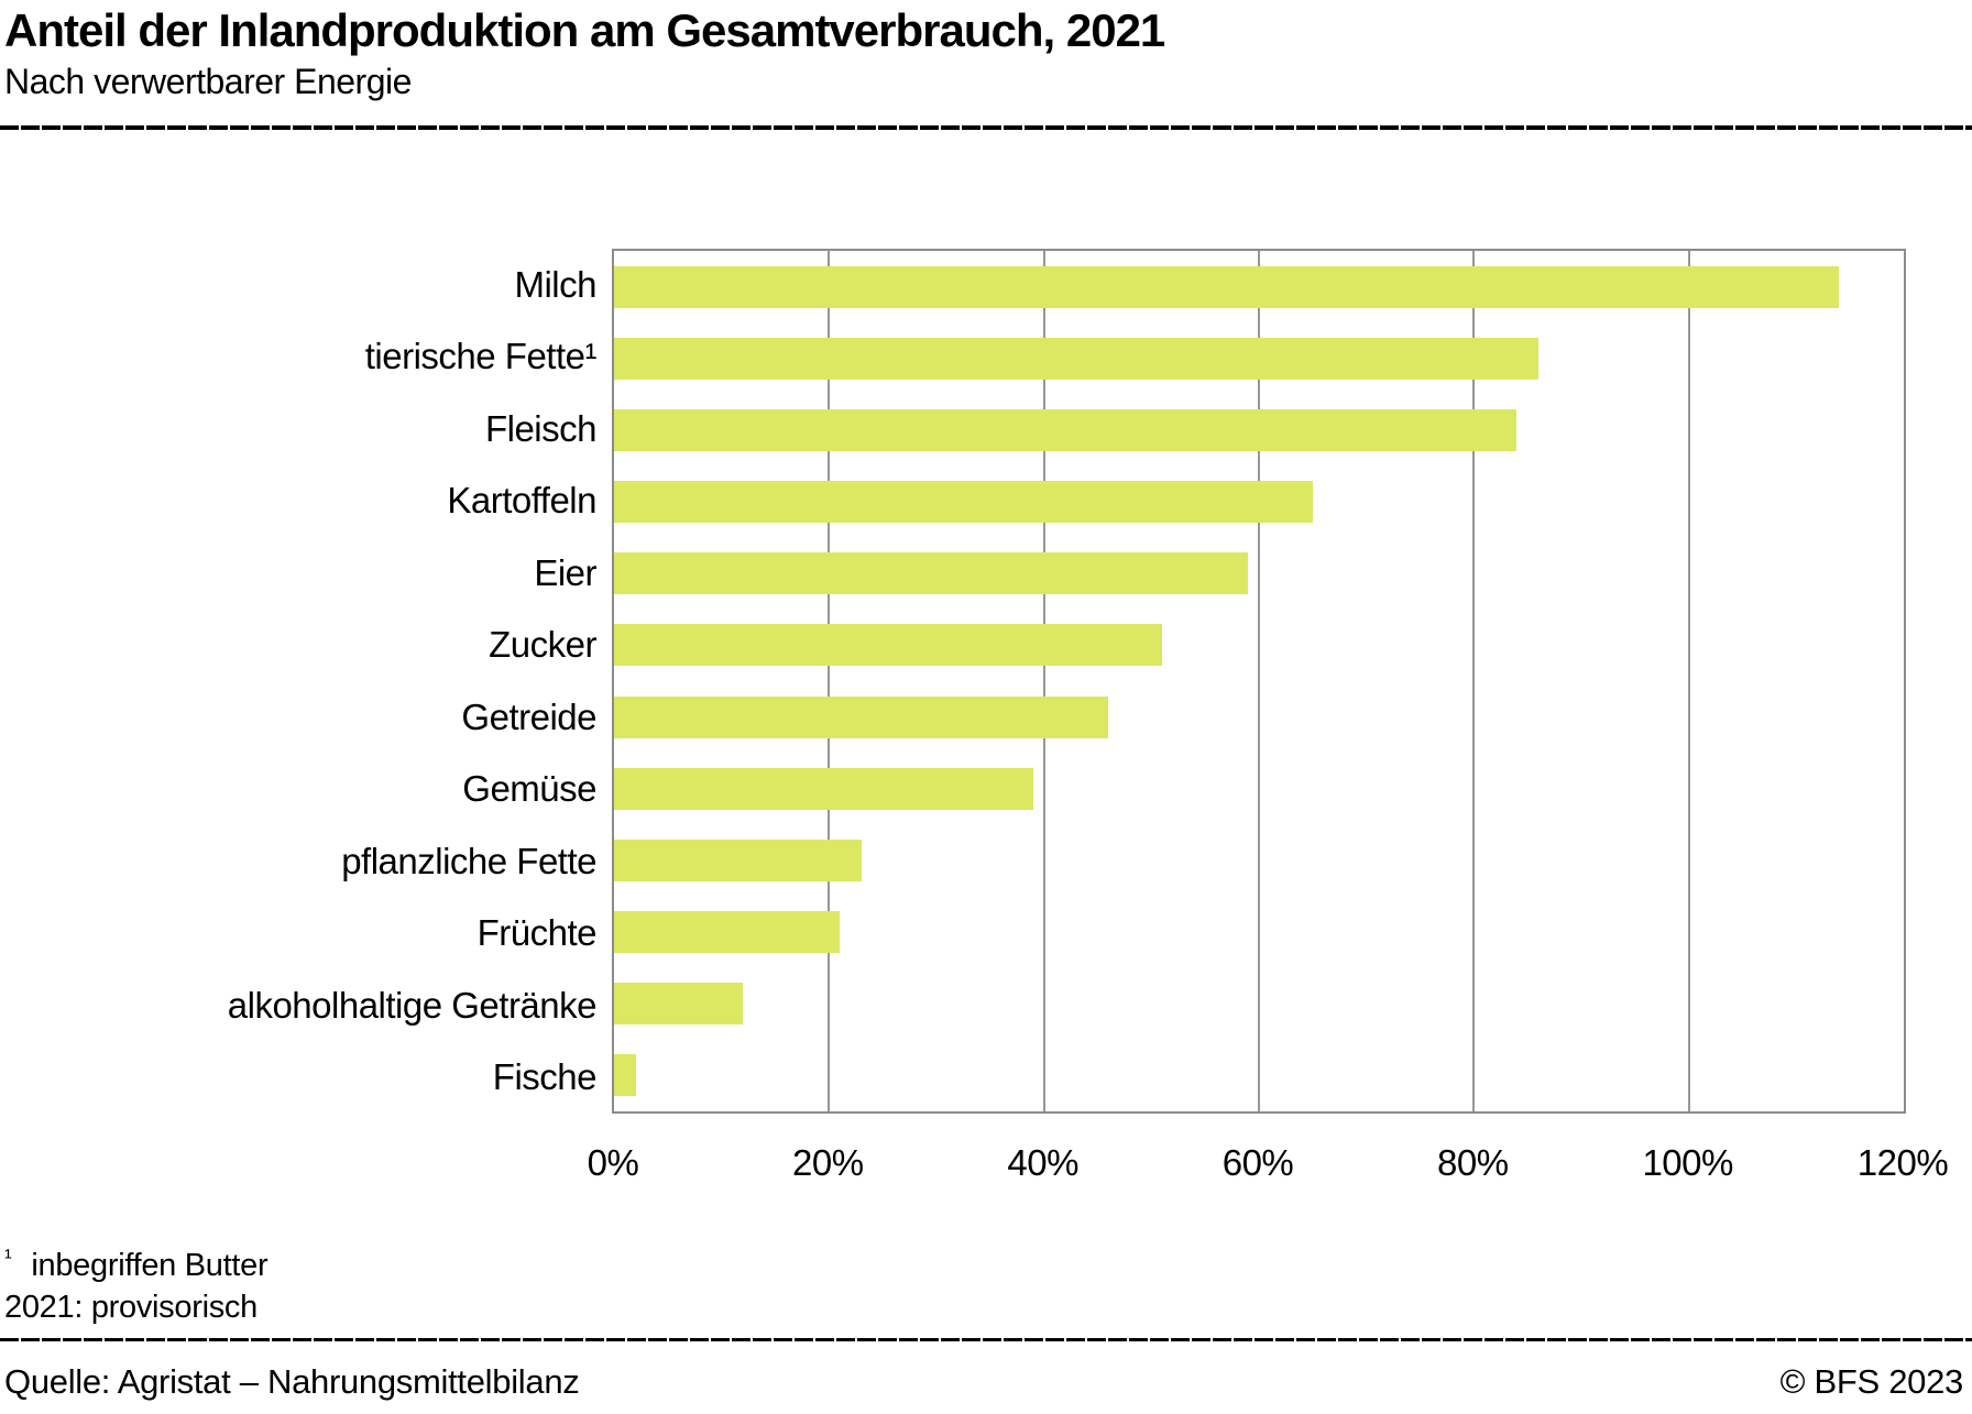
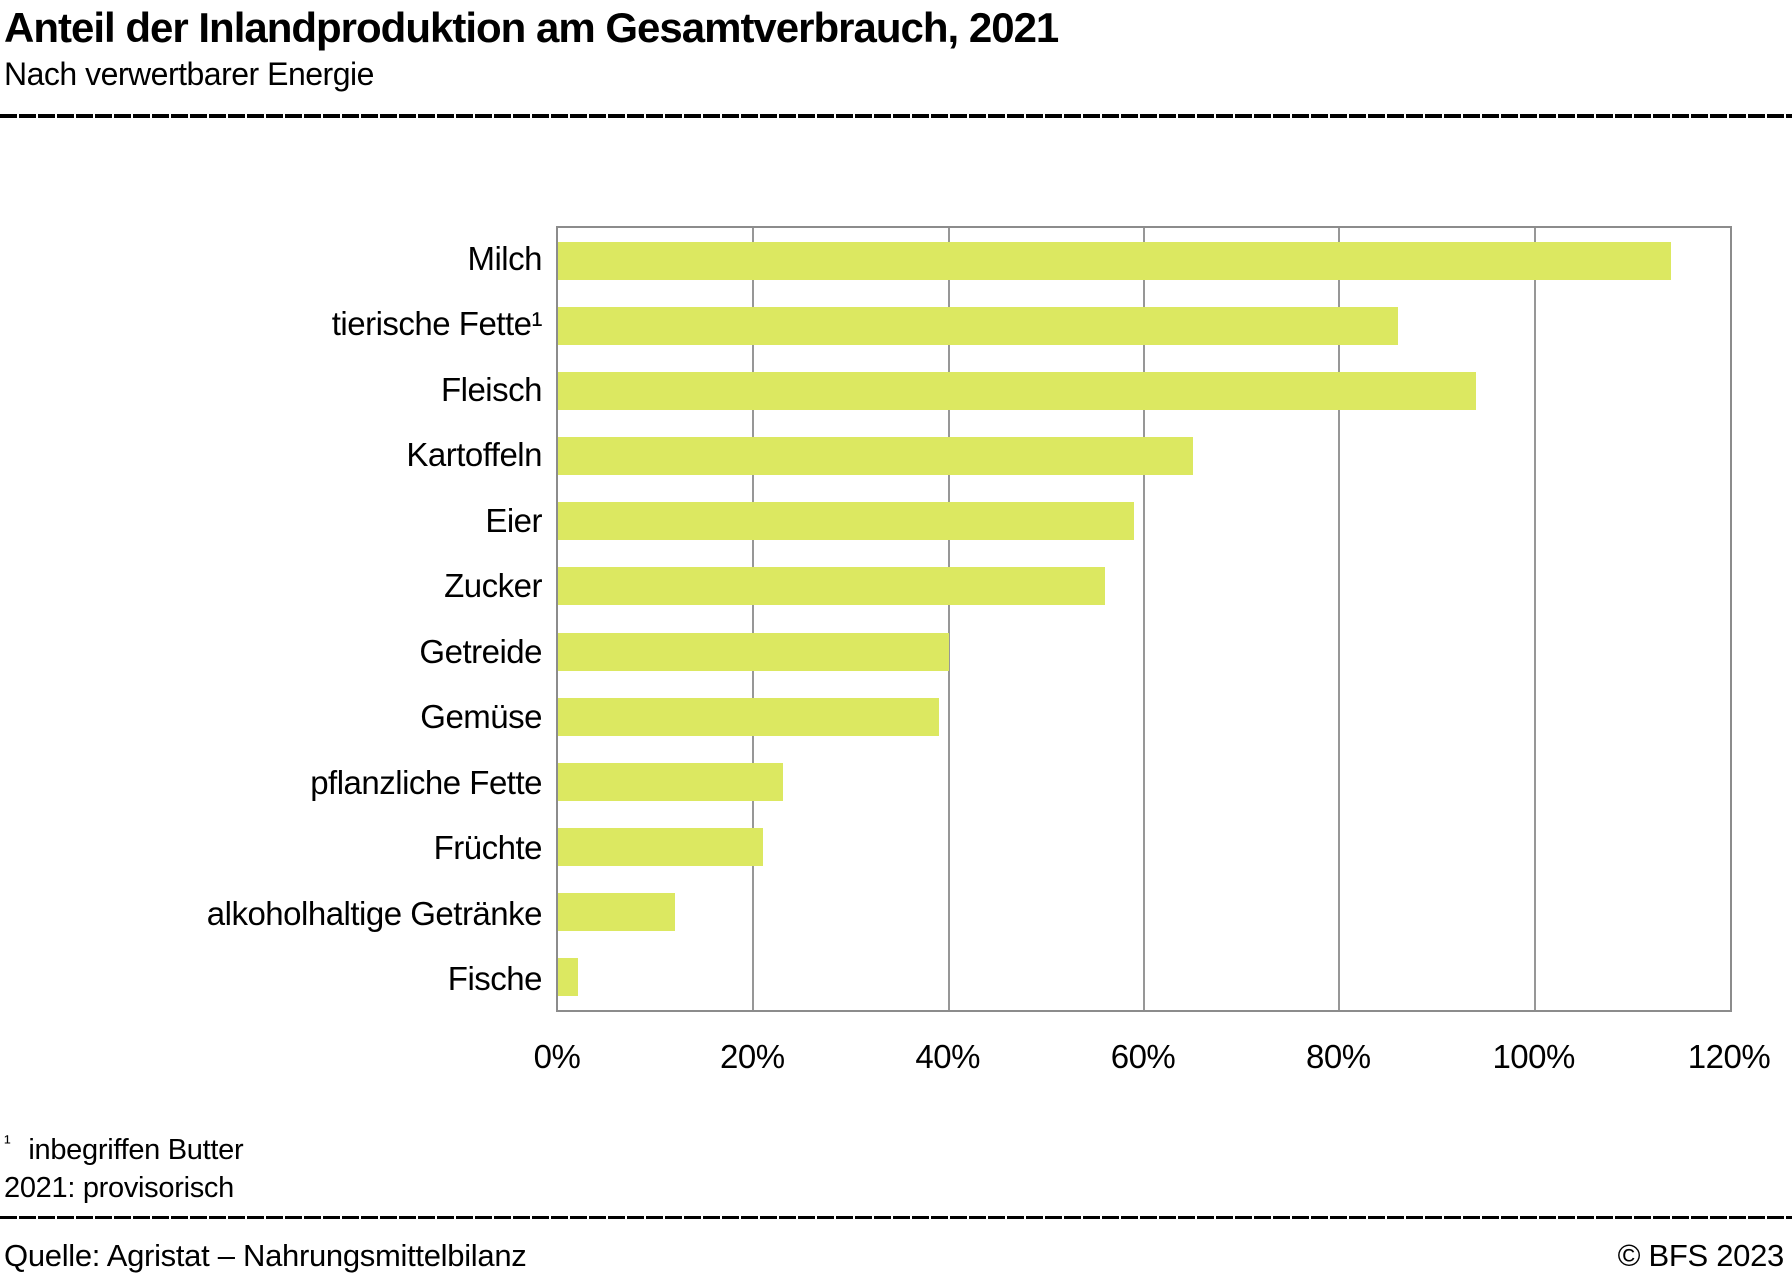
Fleisch: 84% -> 94%
Zucker: 51% -> 56%
Getreide: 46% -> 40%
